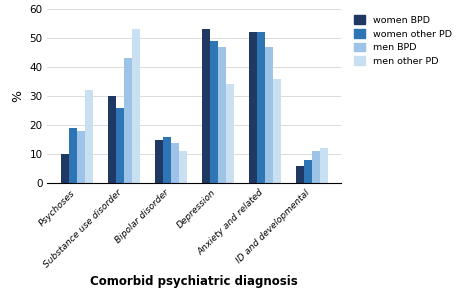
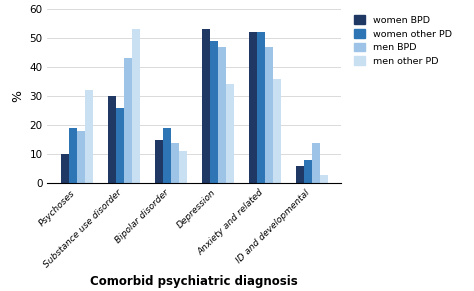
women other PD/Bipolar disorder: 16 -> 19
men BPD/ID and developmental: 11 -> 14
men other PD/ID and developmental: 12 -> 3
